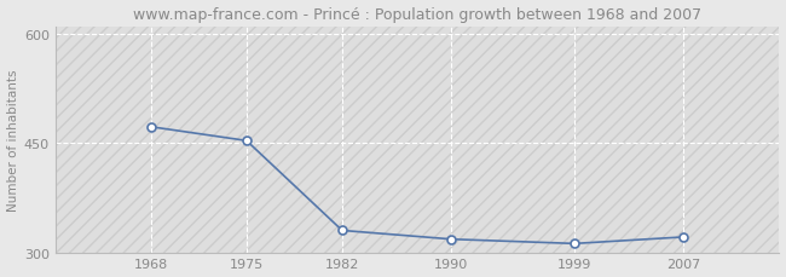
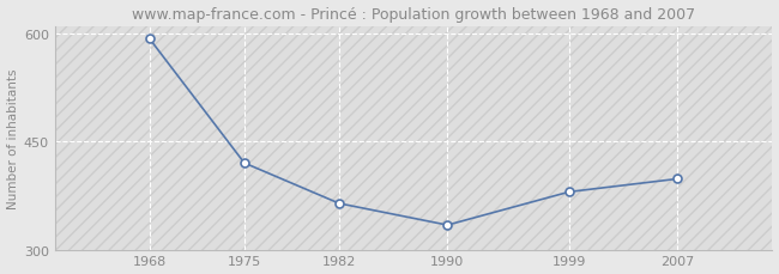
1968: 472 -> 592
1975: 453 -> 420
1982: 330 -> 364
1990: 318 -> 334
1999: 312 -> 380
2007: 321 -> 398
